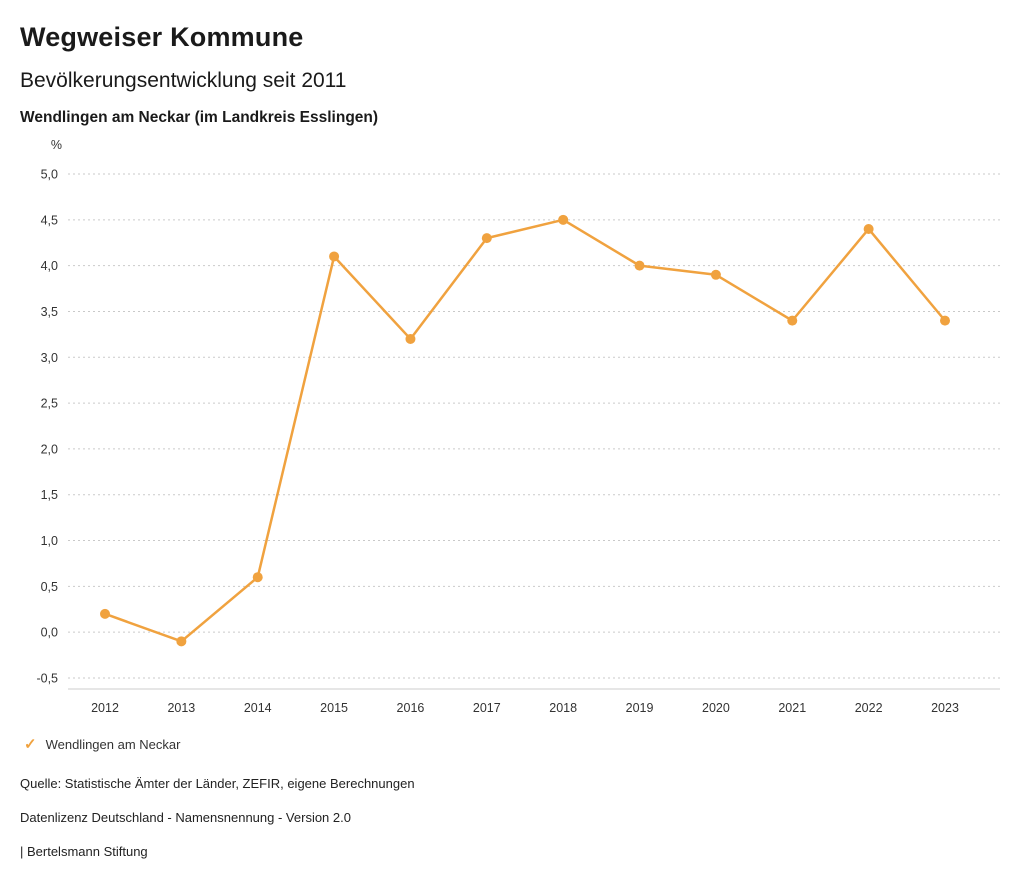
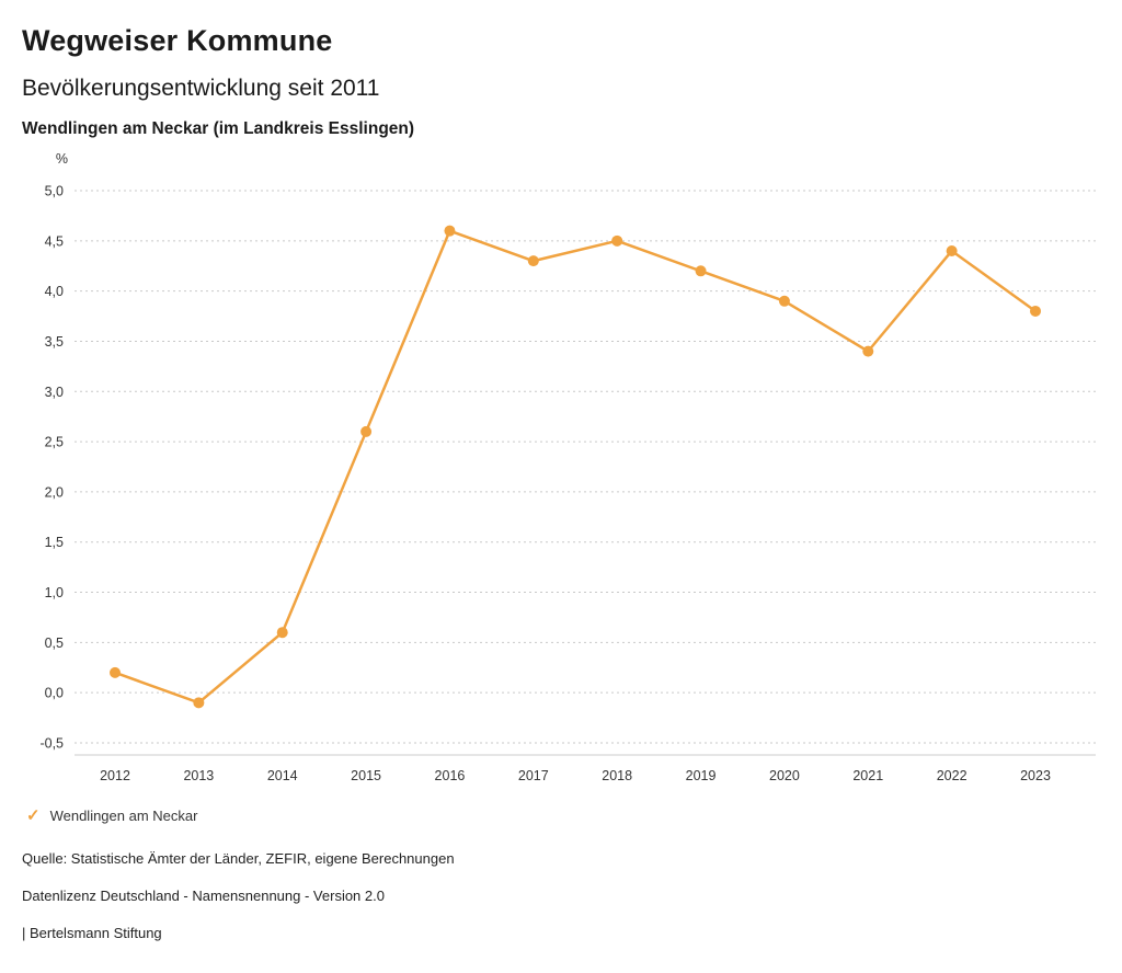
2015: 4,1 -> 2,6
2016: 3,2 -> 4,6
2019: 4,0 -> 4,2
2023: 3,4 -> 3,8
